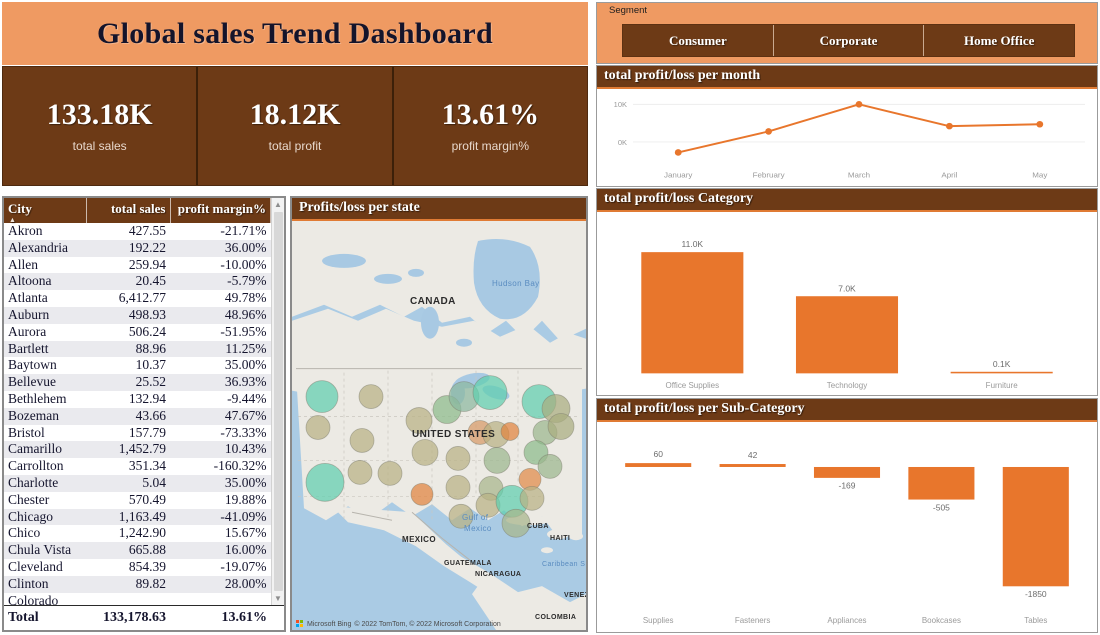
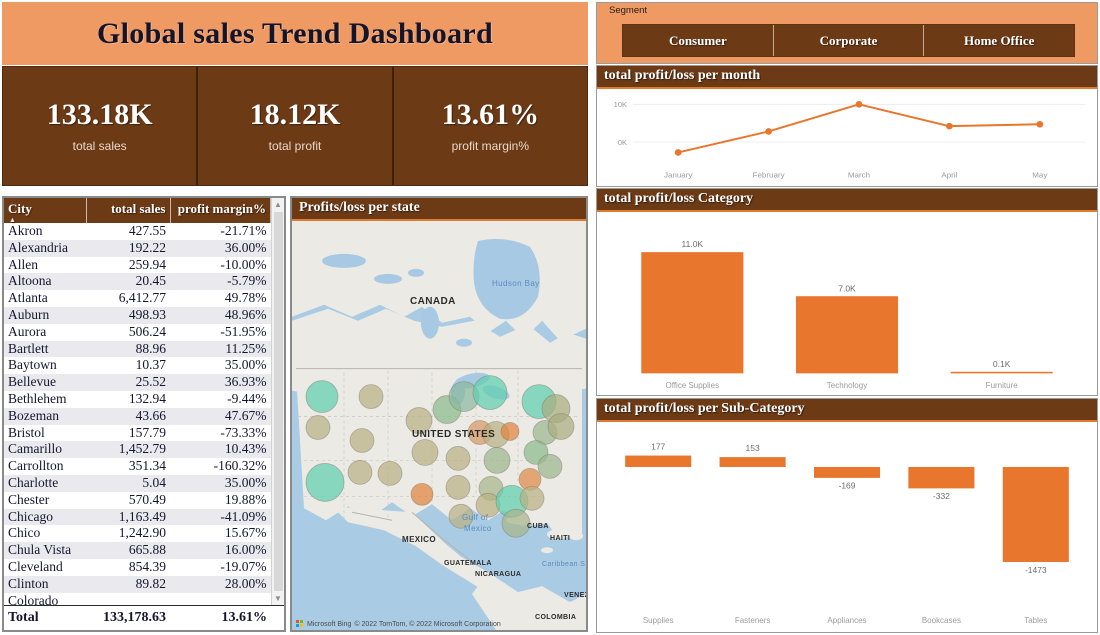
total profit/loss per Sub-Category/Supplies: 60 -> 177
total profit/loss per Sub-Category/Fasteners: 42 -> 153
total profit/loss per Sub-Category/Bookcases: -505 -> -332
total profit/loss per Sub-Category/Tables: -1850 -> -1473
